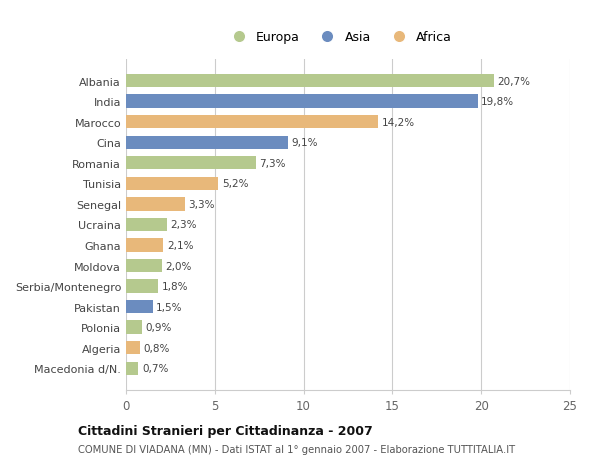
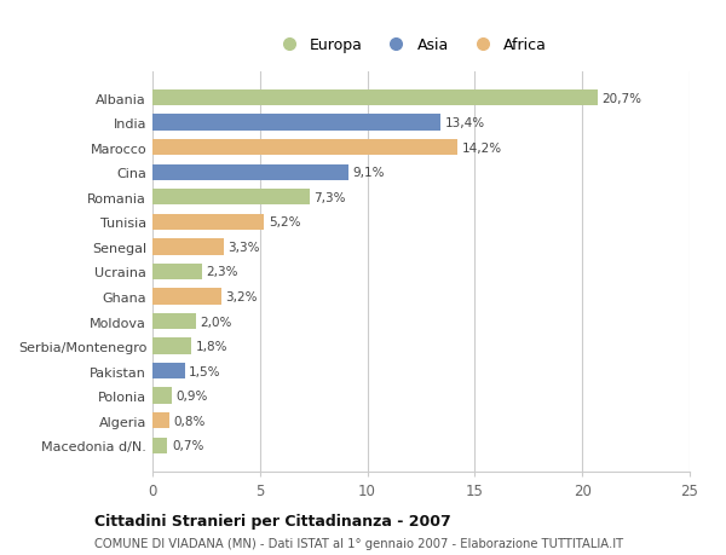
India: 19,8% -> 13,4%
Ghana: 2,1% -> 3,2%
